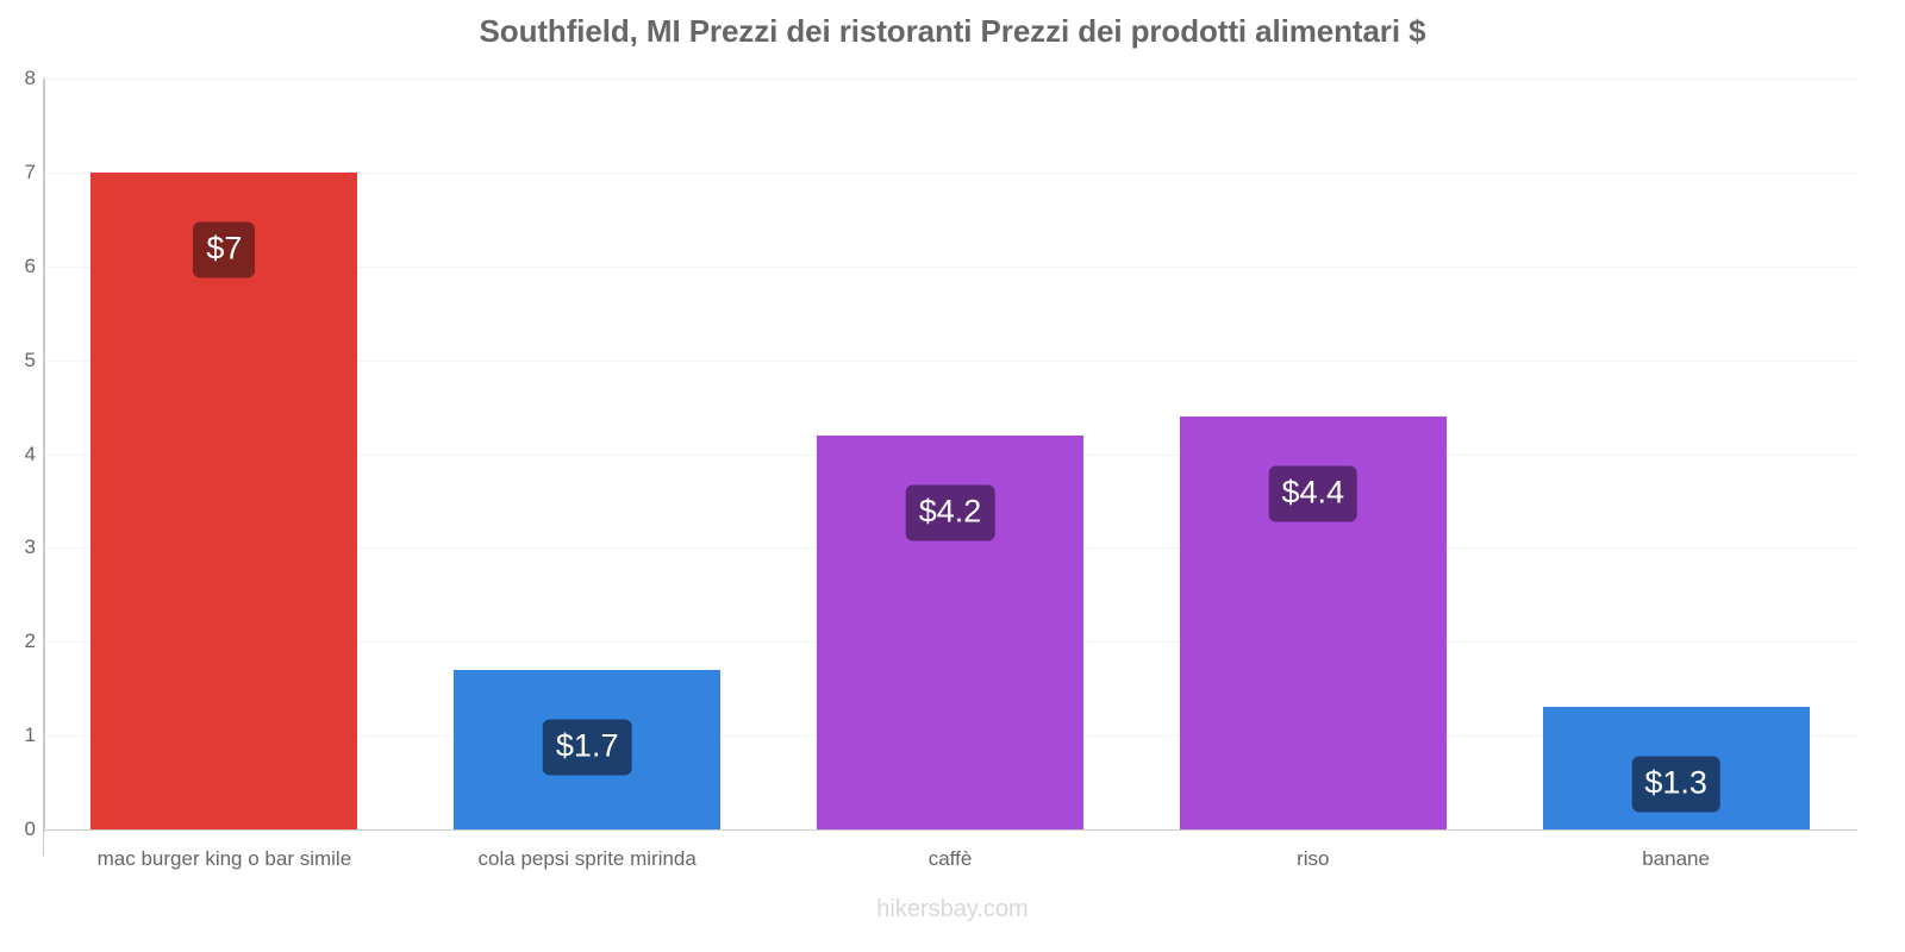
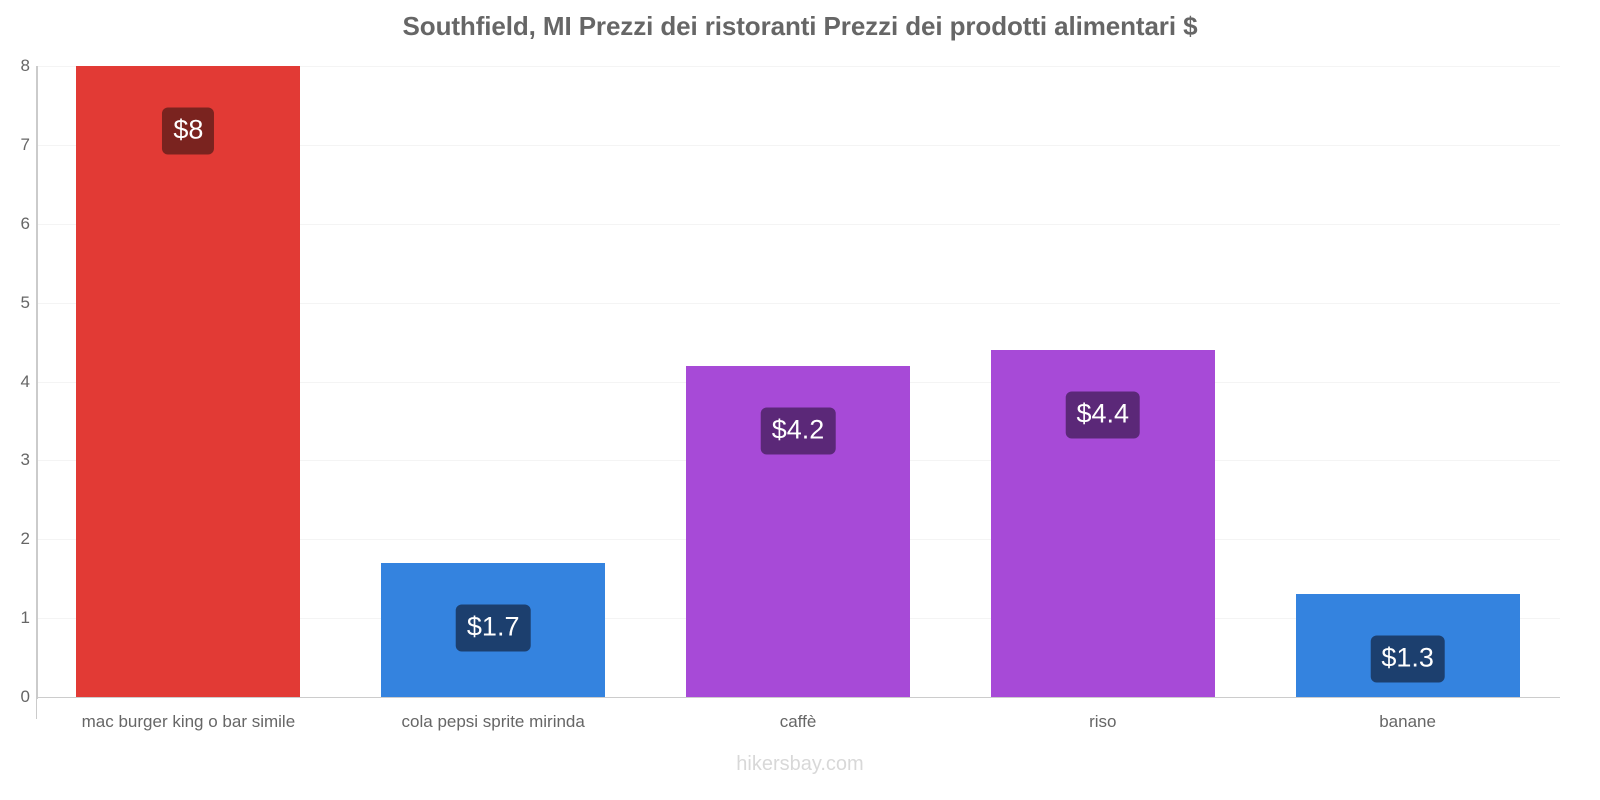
mac burger king o bar simile: $7 -> $8
